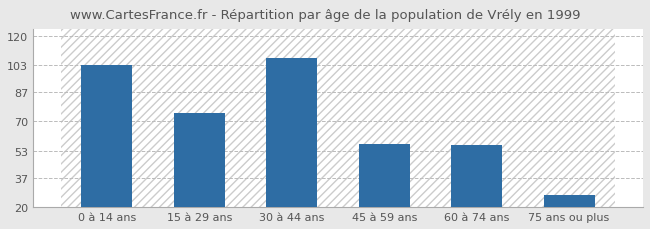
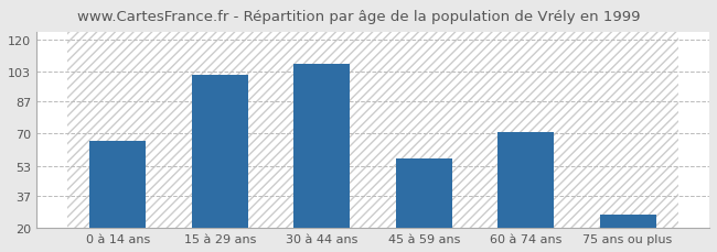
0 à 14 ans: 103 -> 66
15 à 29 ans: 75 -> 101
60 à 74 ans: 56 -> 71
